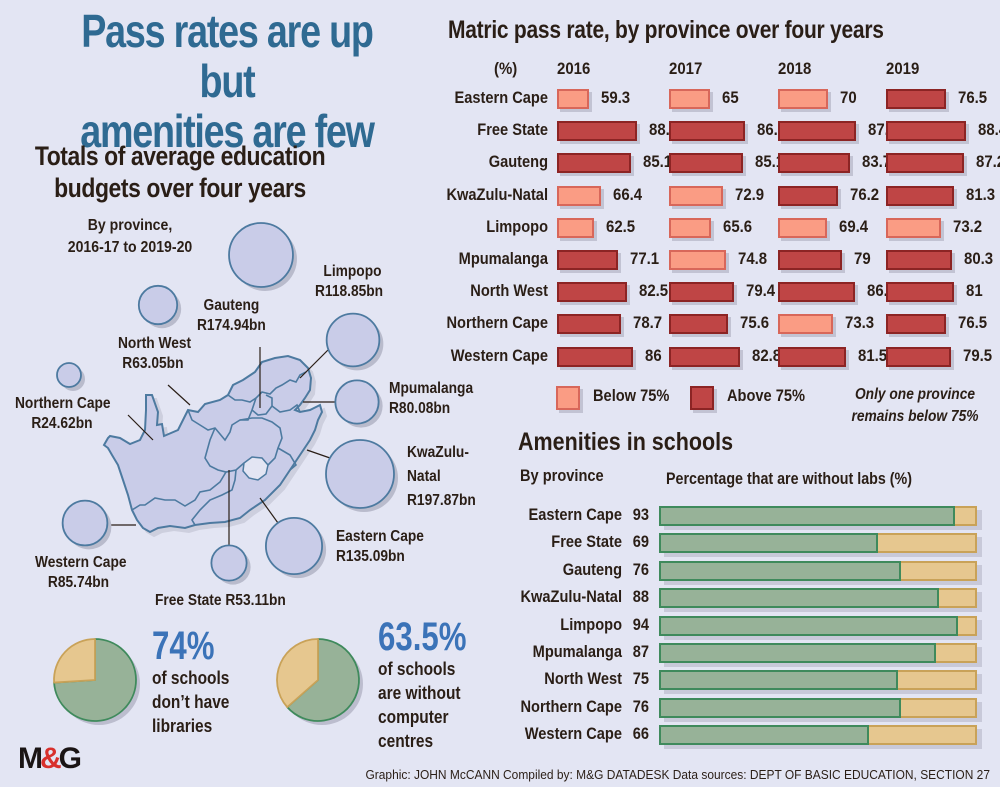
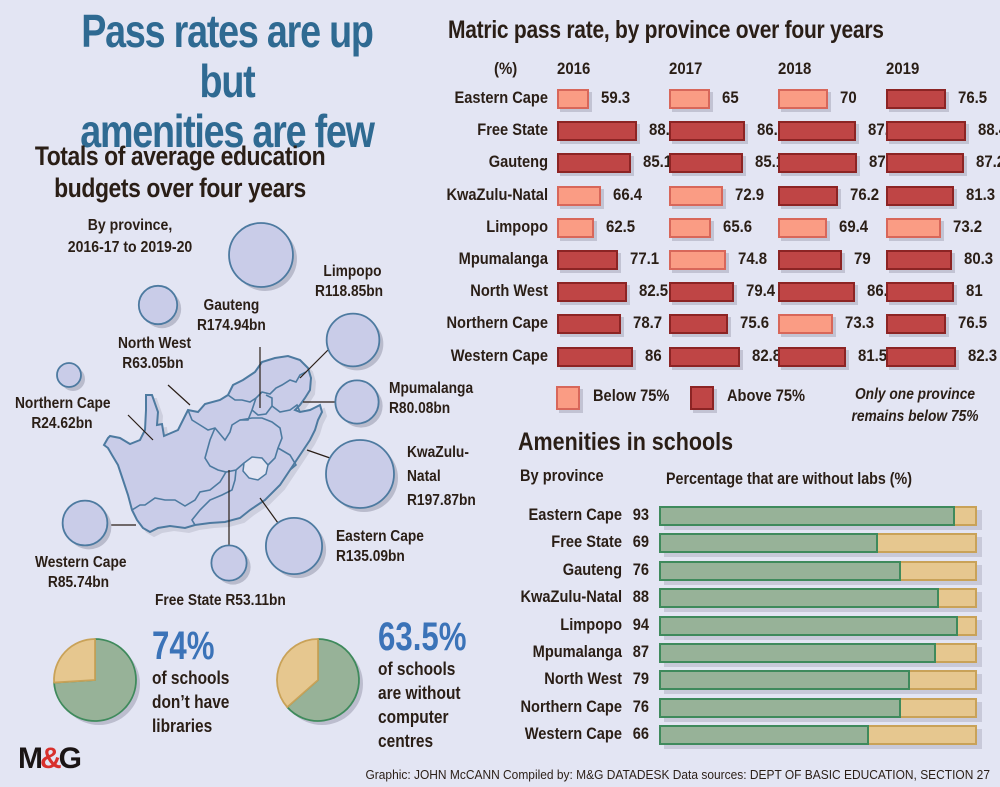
Matric pass rate, by province over four years/2018/Gauteng: 83.7 -> 87.9
Matric pass rate, by province over four years/2019/Western Cape: 79.5 -> 82.3
Amenities in schools/North West: 75 -> 79
